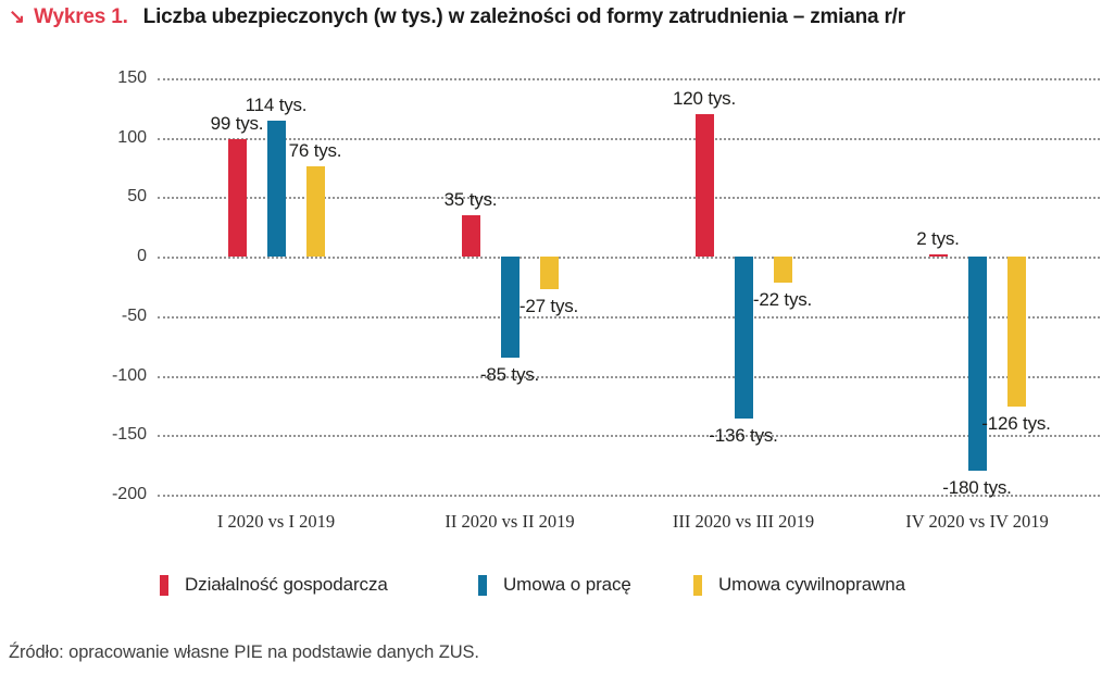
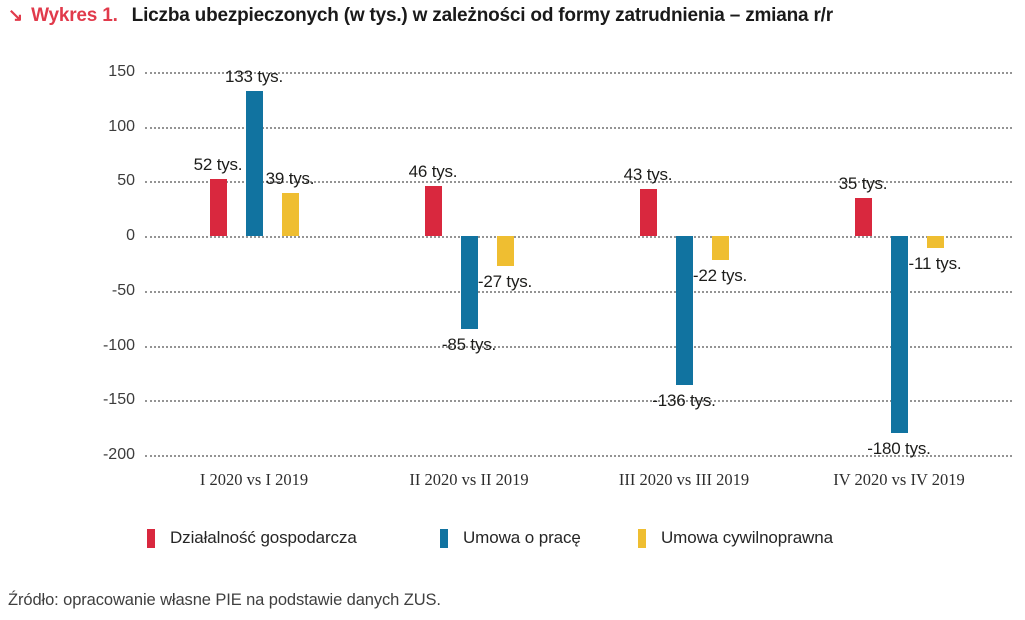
Działalność gospodarcza/I 2020 vs I 2019: 99 -> 52
Umowa o pracę/I 2020 vs I 2019: 114 -> 133
Umowa cywilnoprawna/I 2020 vs I 2019: 76 -> 39
Działalność gospodarcza/II 2020 vs II 2019: 35 -> 46
Działalność gospodarcza/III 2020 vs III 2019: 120 -> 43
Działalność gospodarcza/IV 2020 vs IV 2019: 2 -> 35
Umowa cywilnoprawna/IV 2020 vs IV 2019: -126 -> -11
